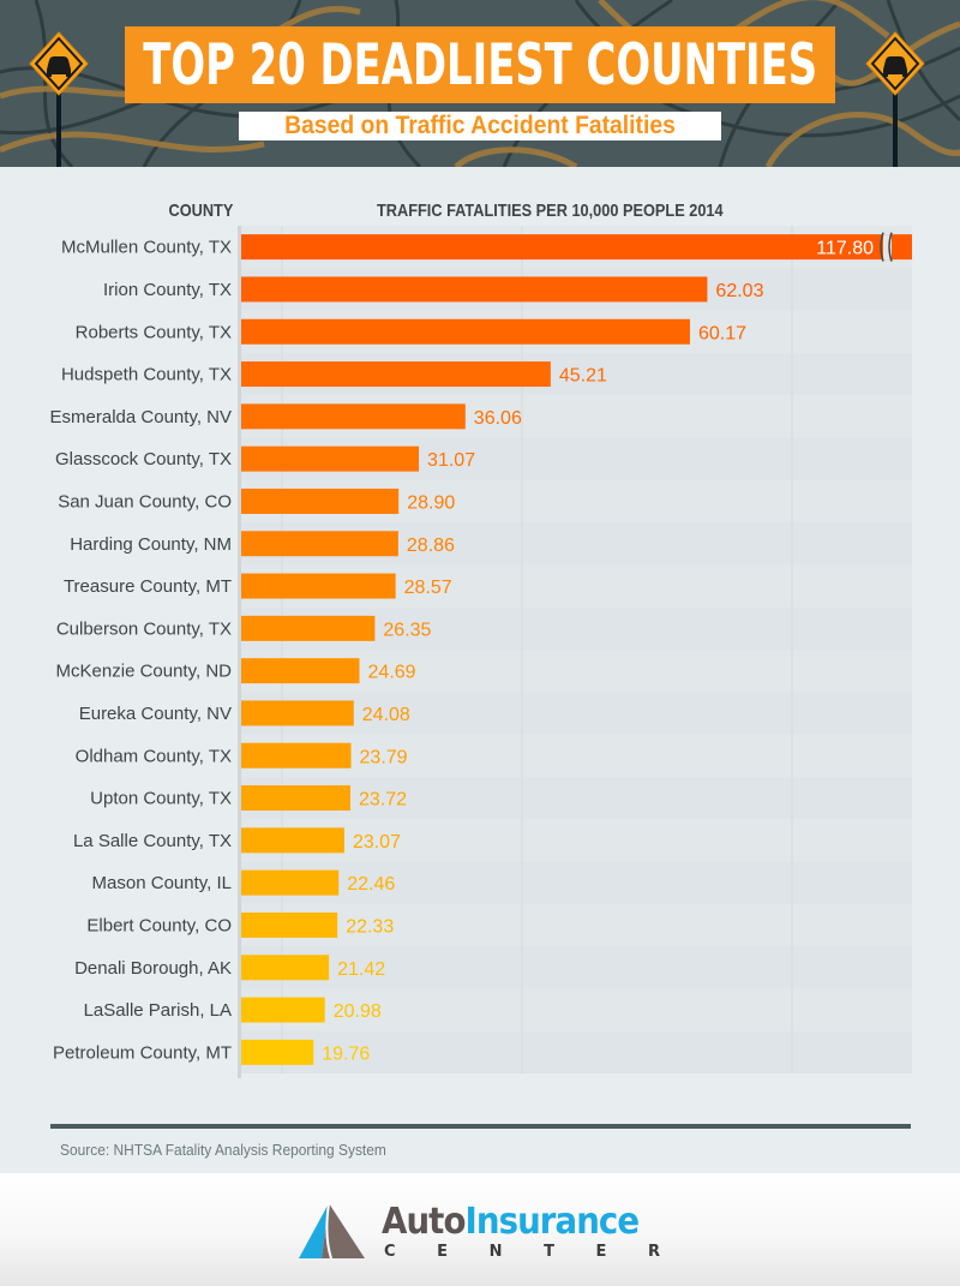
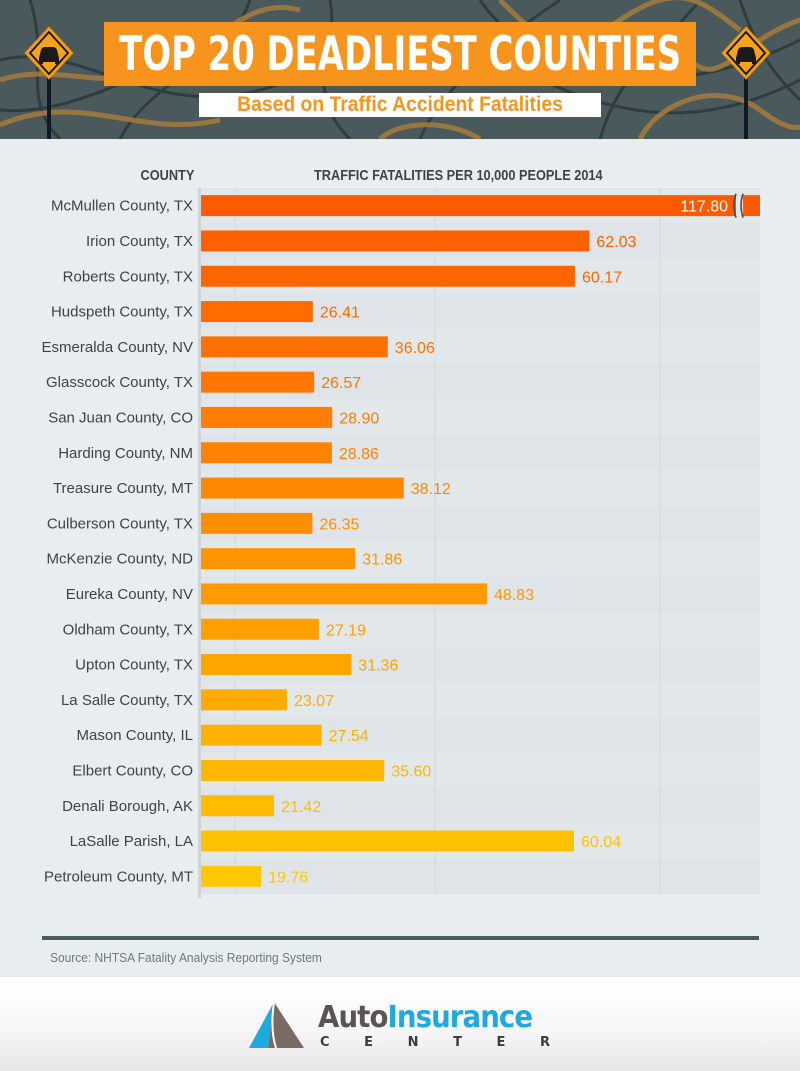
Hudspeth County, TX: 45.21 -> 26.41
Glasscock County, TX: 31.07 -> 26.57
Treasure County, MT: 28.57 -> 38.12
McKenzie County, ND: 24.69 -> 31.86
Eureka County, NV: 24.08 -> 48.83
Oldham County, TX: 23.79 -> 27.19
Upton County, TX: 23.72 -> 31.36
Mason County, IL: 22.46 -> 27.54
Elbert County, CO: 22.33 -> 35.60
LaSalle Parish, LA: 20.98 -> 60.04
